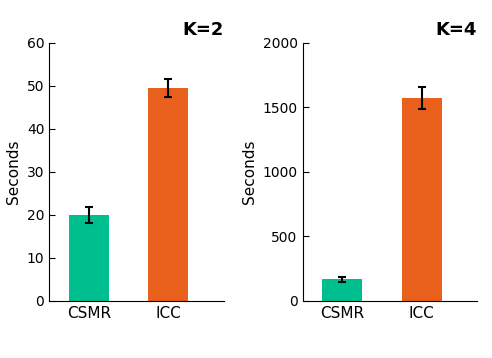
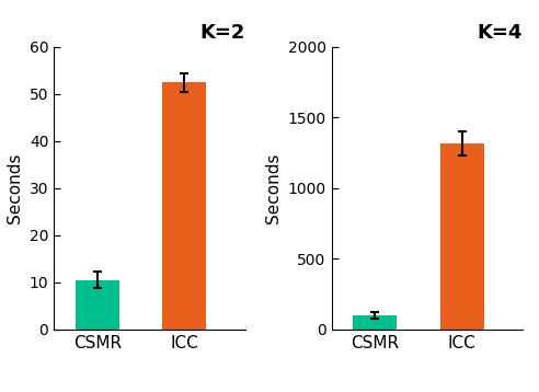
K=2/CSMR: 20.0 -> 10.5
K=2/ICC: 49.5 -> 52.5
K=4/CSMR: 160 -> 100
K=4/ICC: 1580 -> 1320
